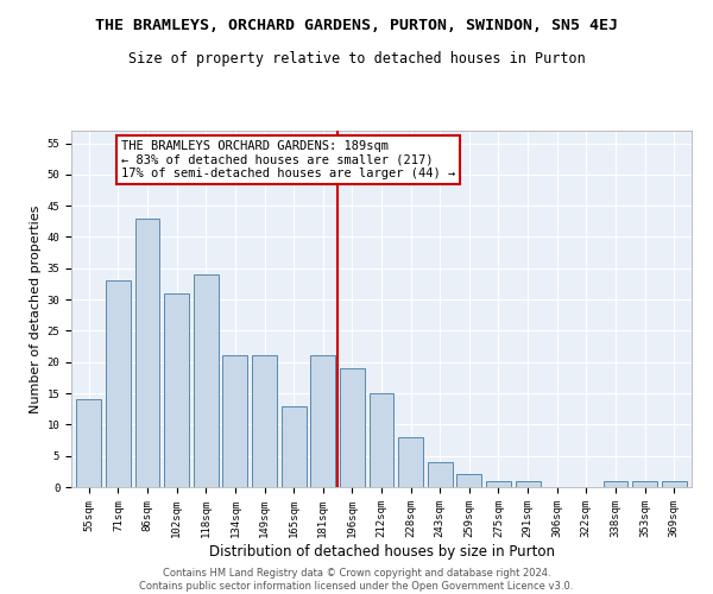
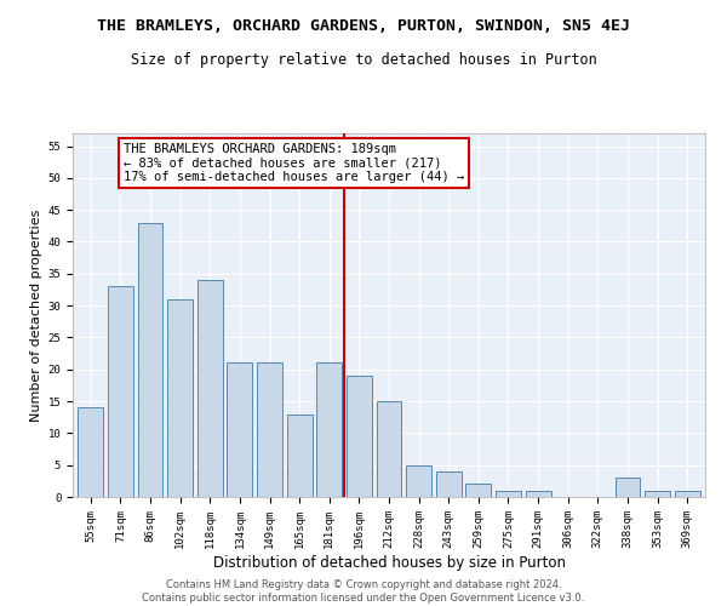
228sqm: 8 -> 5
338sqm: 1 -> 3
